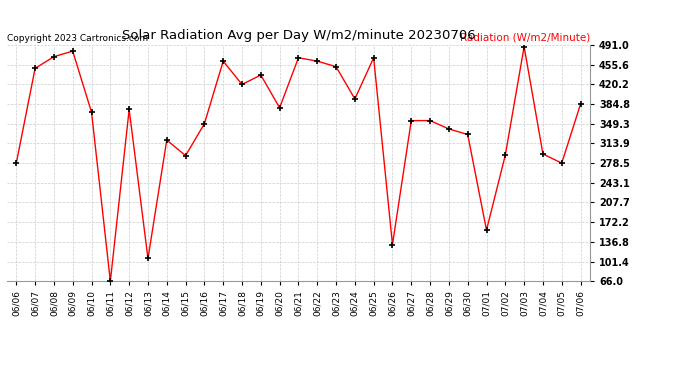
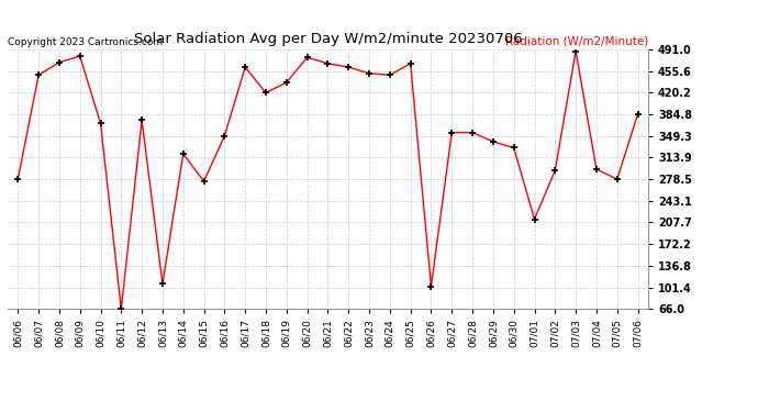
06/15: 292 -> 275
06/20: 378 -> 478
06/24: 394 -> 449
06/26: 132 -> 103
07/01: 158 -> 213
